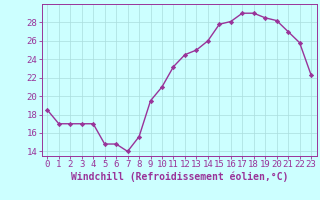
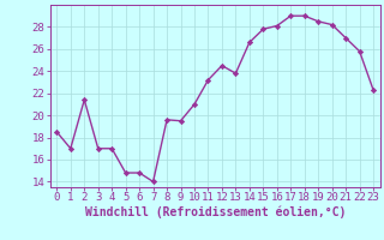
2: 17.0 -> 21.4
8: 15.6 -> 19.6
13: 25.0 -> 23.8
14: 26.0 -> 26.6
